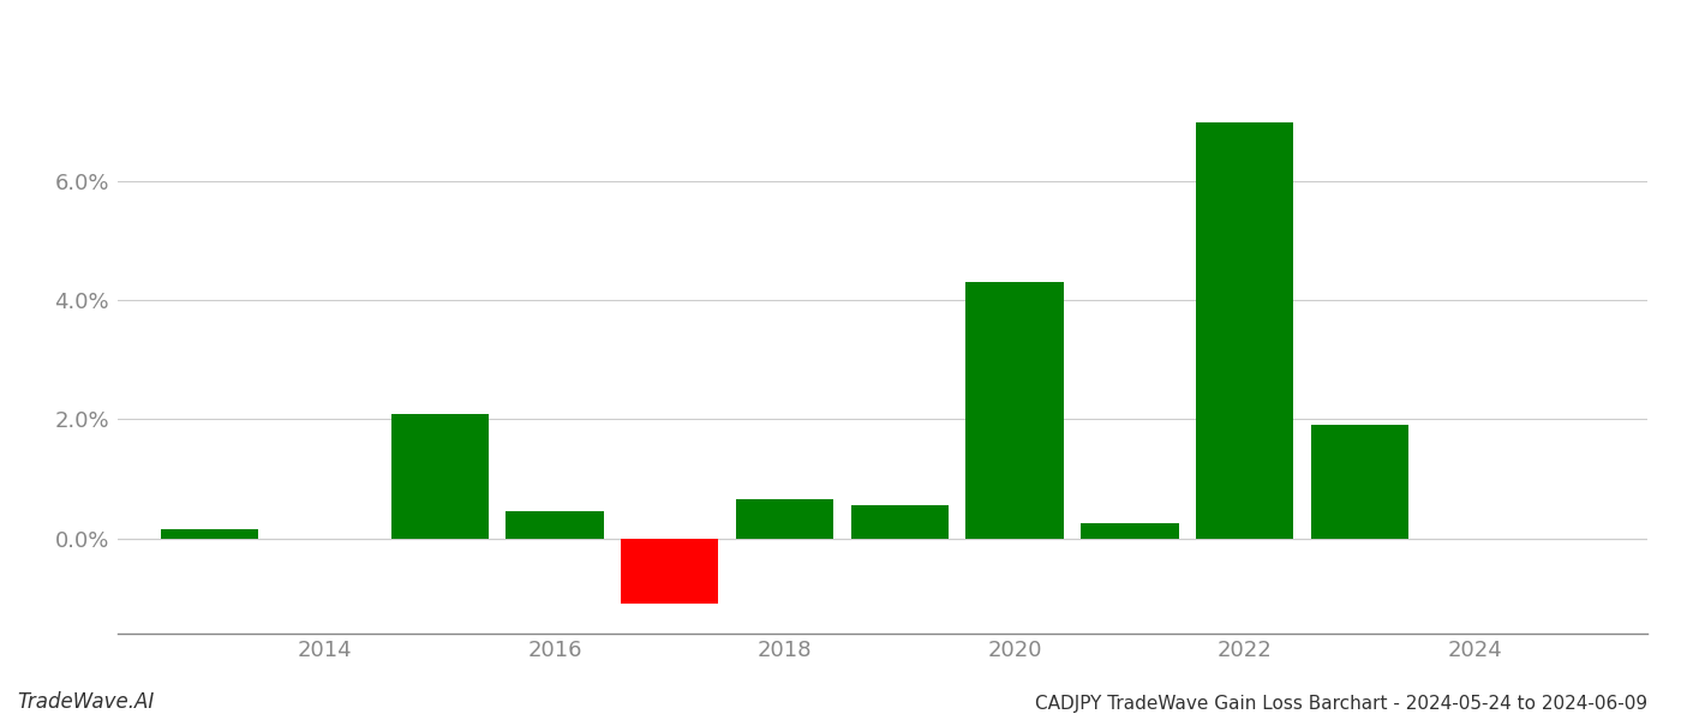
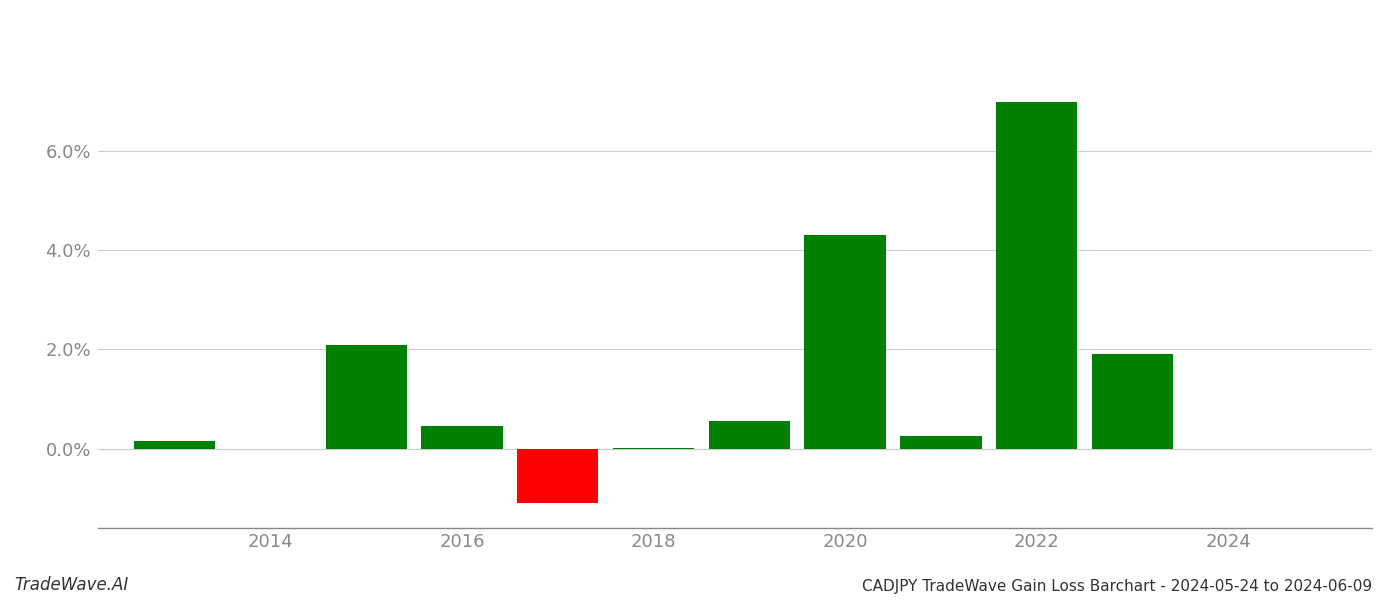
2018: 0.65% -> 0.01%
